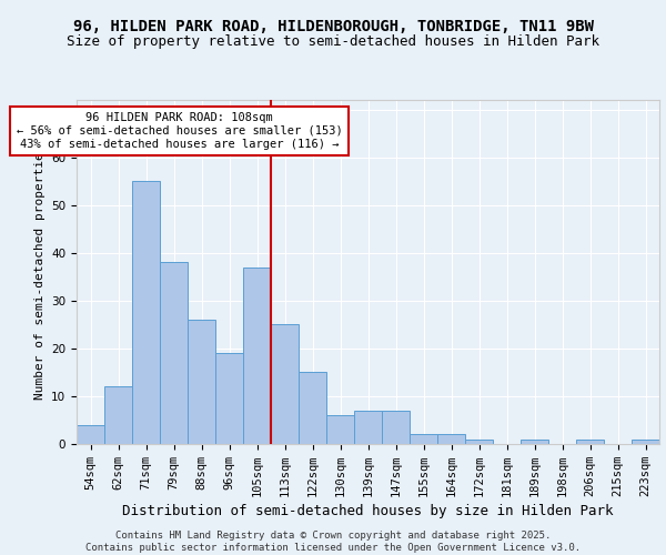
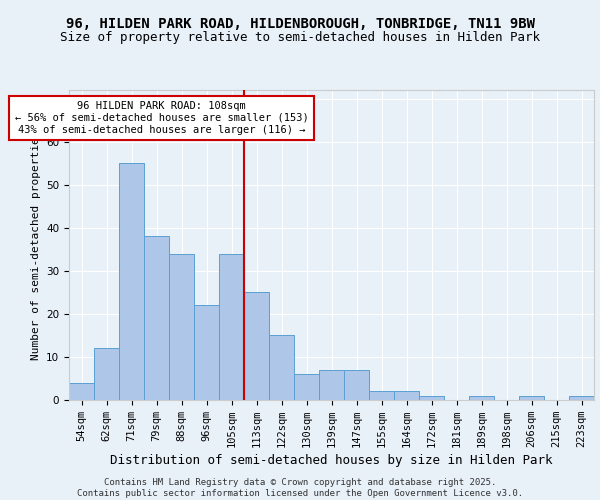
88sqm: 26 -> 34
96sqm: 19 -> 22
105sqm: 37 -> 34
